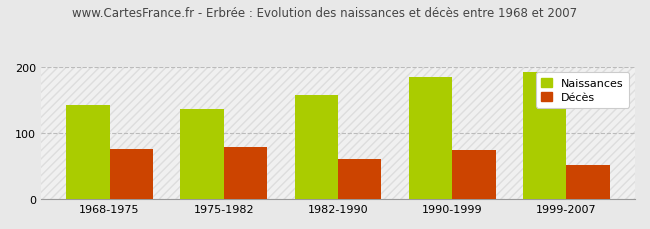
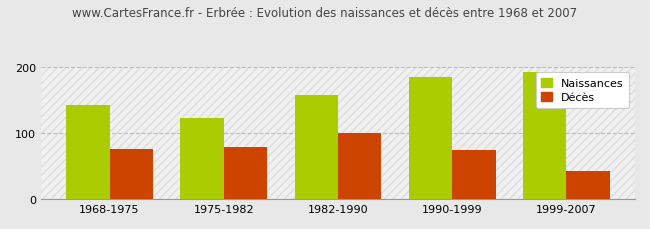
Naissances/1975-1982: 136 -> 122
Décès/1982-1990: 60 -> 100
Décès/1999-2007: 52 -> 42
